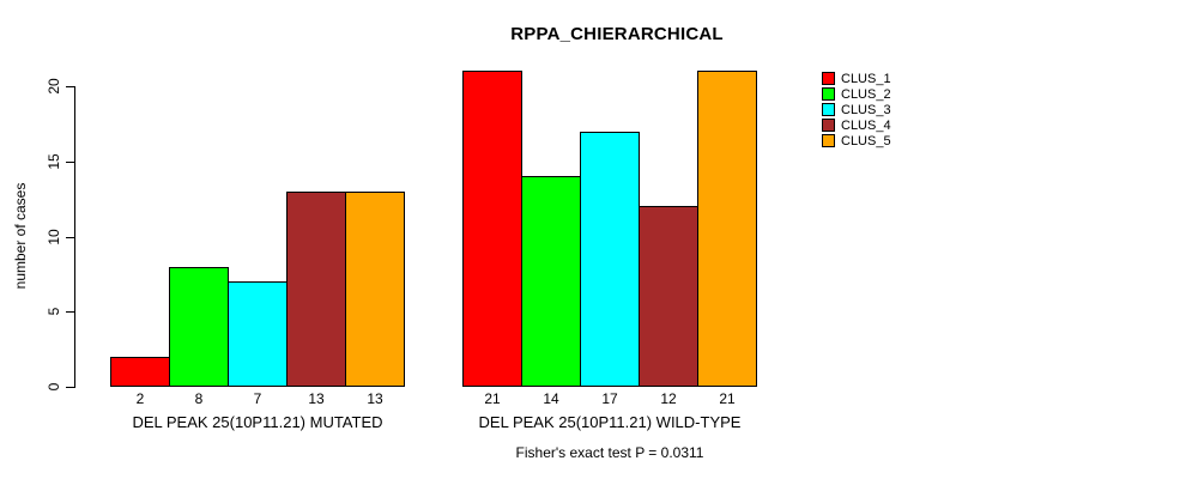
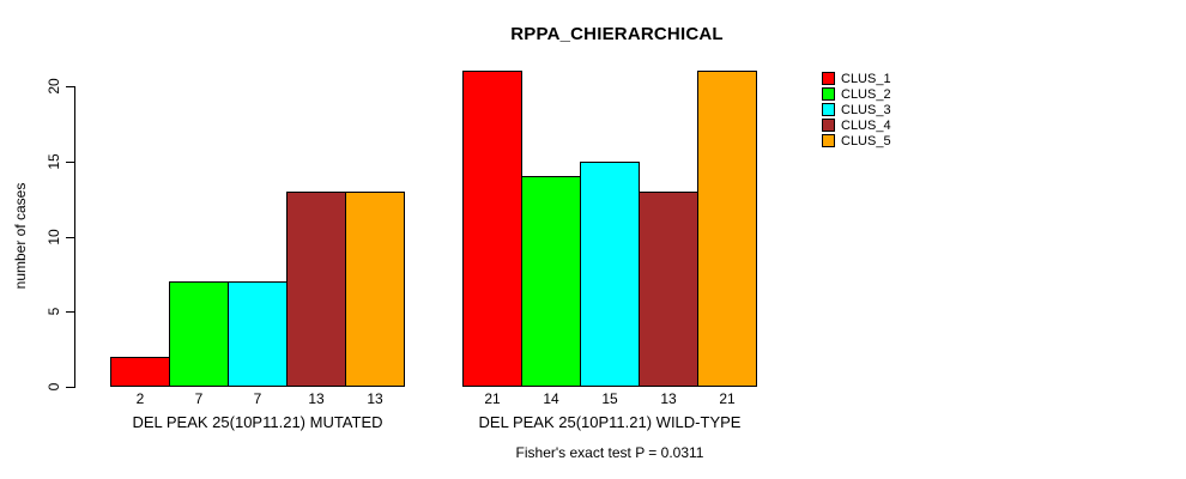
CLUS_2/DEL PEAK 25(10P11.21) MUTATED: 8 -> 7
CLUS_3/DEL PEAK 25(10P11.21) WILD-TYPE: 17 -> 15
CLUS_4/DEL PEAK 25(10P11.21) WILD-TYPE: 12 -> 13
